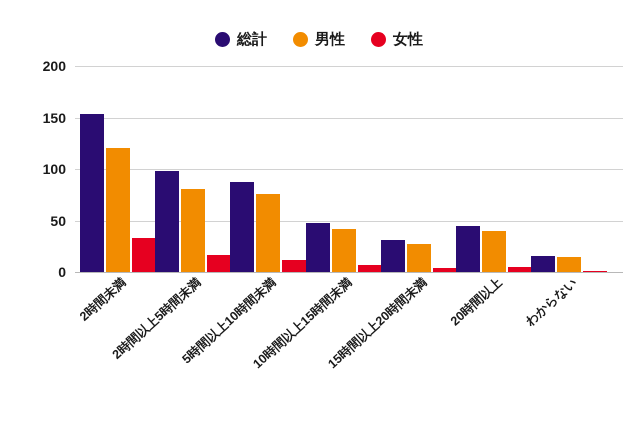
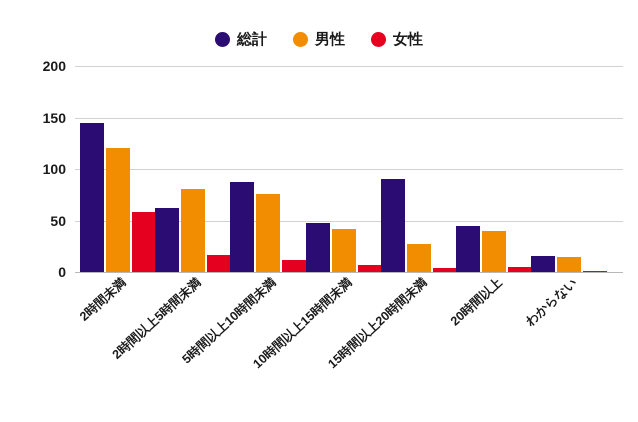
総計/2時間未満: 153 -> 145
女性/2時間未満: 33 -> 58
総計/2時間以上5時間未満: 98 -> 62
総計/15時間以上20時間未満: 31 -> 90
